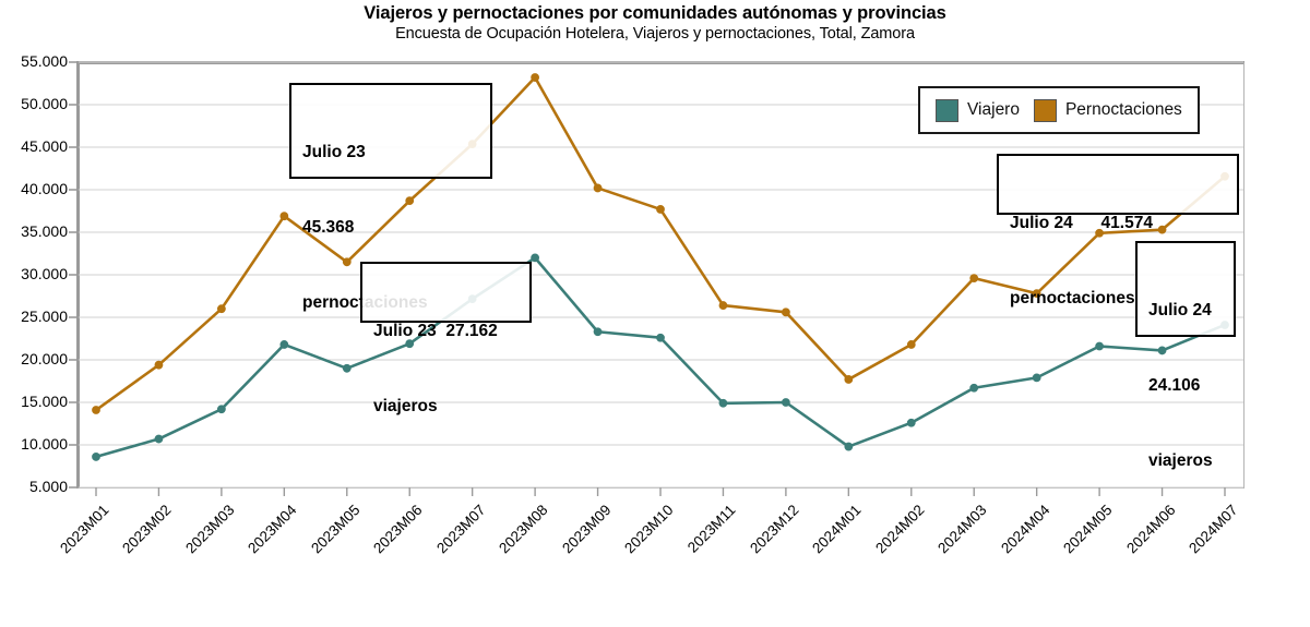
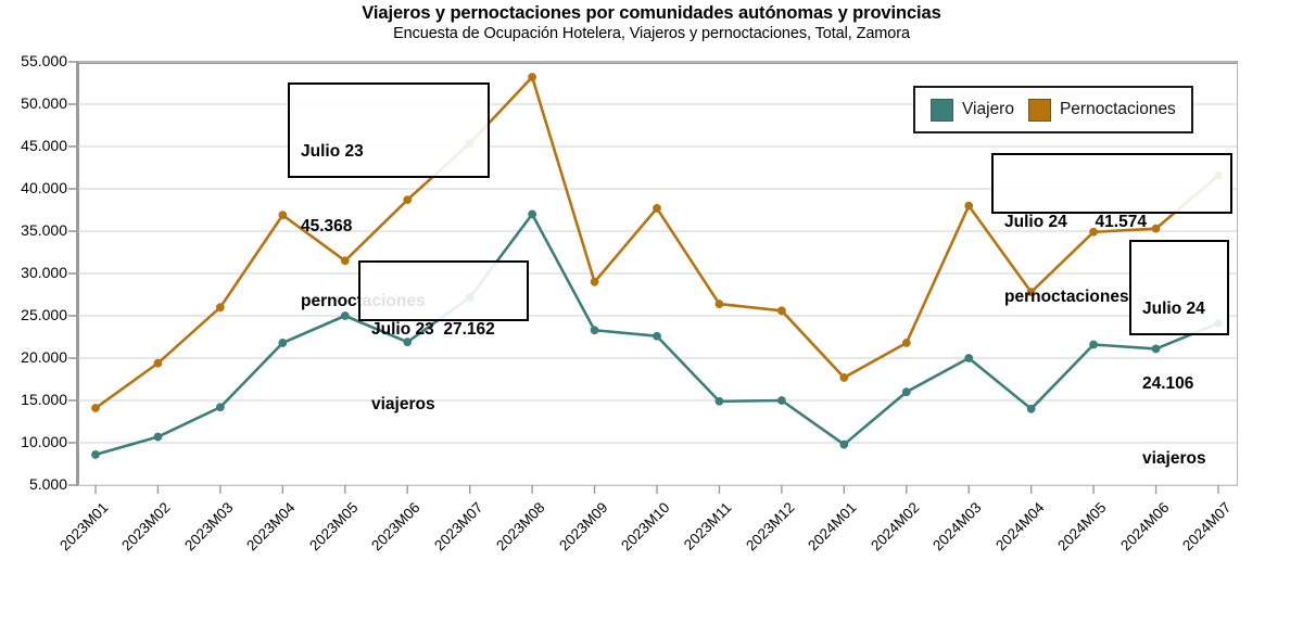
Viajero/2023M05: 19000 -> 25000
Viajero/2023M08: 32000 -> 37000
Pernoctaciones/2023M09: 40000 -> 29000
Viajero/2024M02: 13000 -> 16000
Viajero/2024M03: 17000 -> 20000
Pernoctaciones/2024M03: 30000 -> 38000
Viajero/2024M04: 18000 -> 14000
